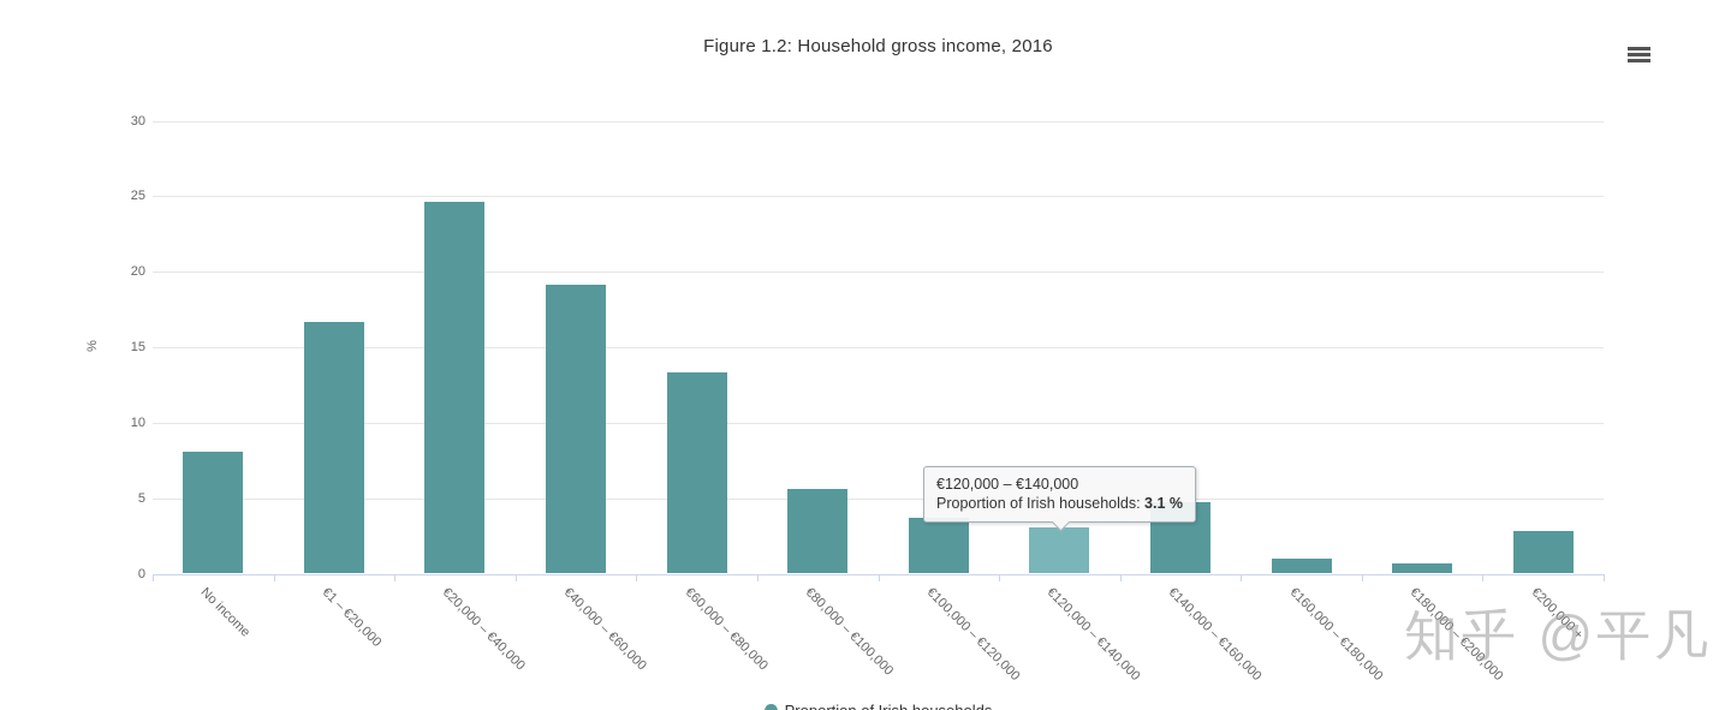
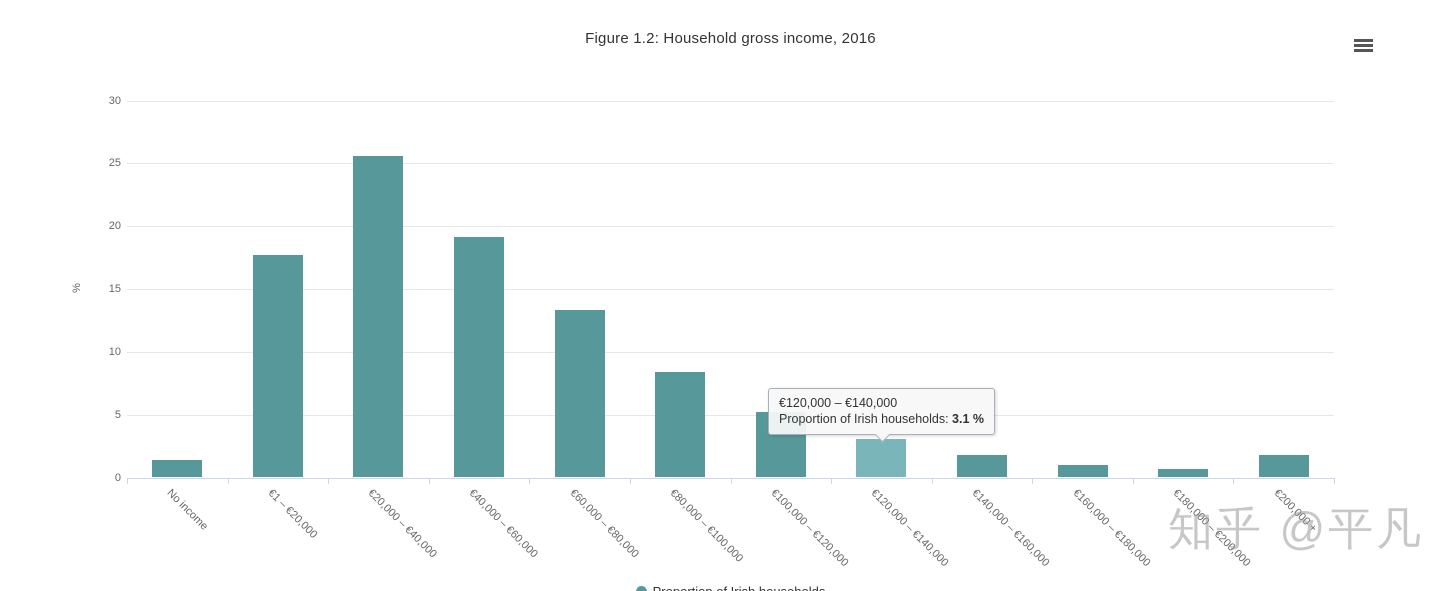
No income: 8.1 -> 1.4
€1 – €20,000: 16.7 -> 17.7
€20,000 – €40,000: 24.6 -> 25.6
€80,000 – €100,000: 5.6 -> 8.4
€100,000 – €120,000: 3.7 -> 5.2
€140,000 – €160,000: 4.7 -> 1.8
€200,000 +: 2.8 -> 1.8
